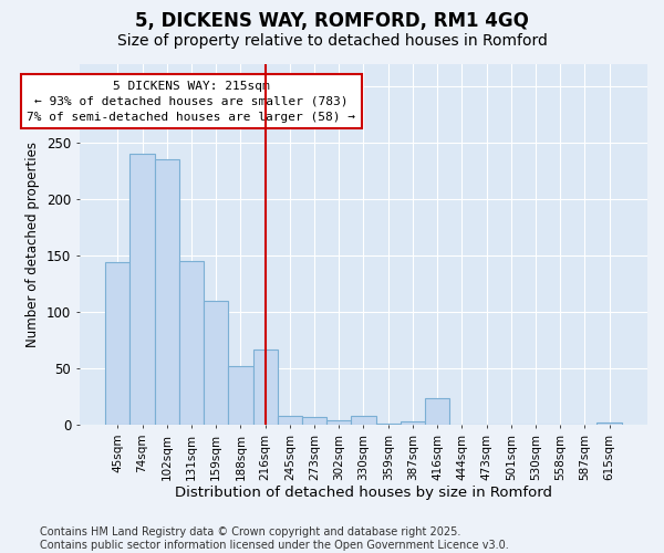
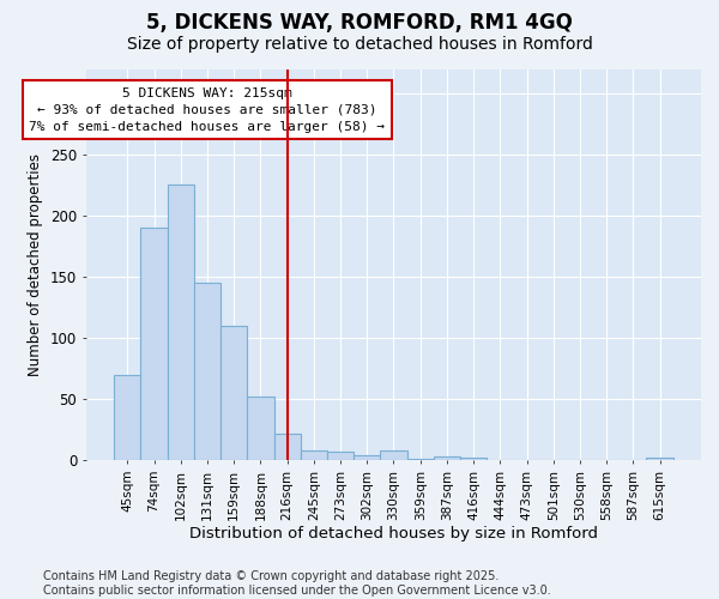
45sqm: 144 -> 70
74sqm: 240 -> 190
102sqm: 235 -> 225
216sqm: 67 -> 22
416sqm: 24 -> 2
